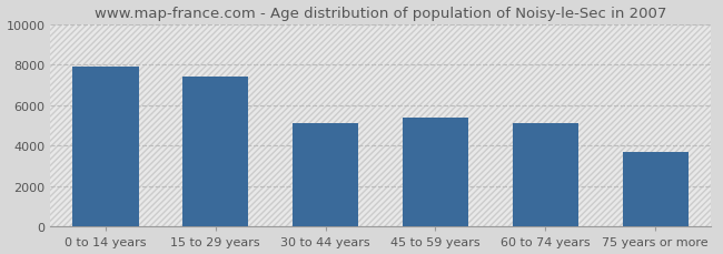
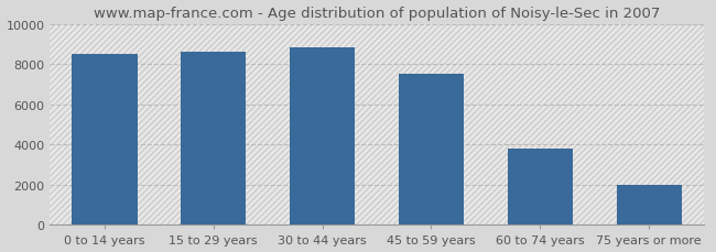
0 to 14 years: 7900 -> 8500
15 to 29 years: 7400 -> 8600
30 to 44 years: 5100 -> 8800
45 to 59 years: 5400 -> 7500
60 to 74 years: 5100 -> 3800
75 years or more: 3700 -> 2000
